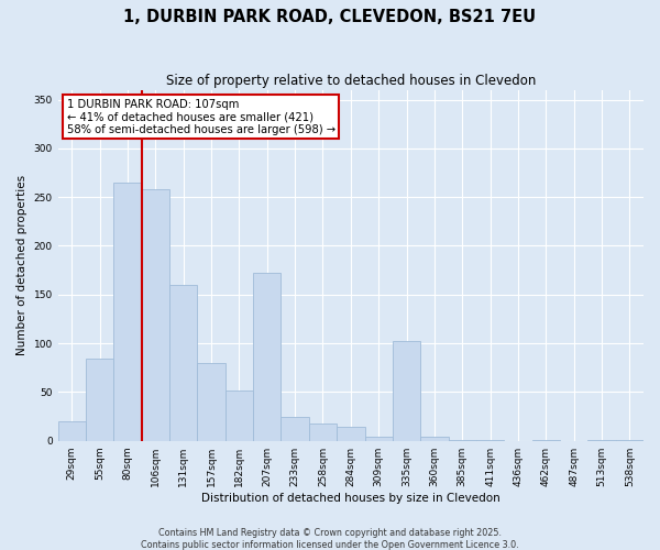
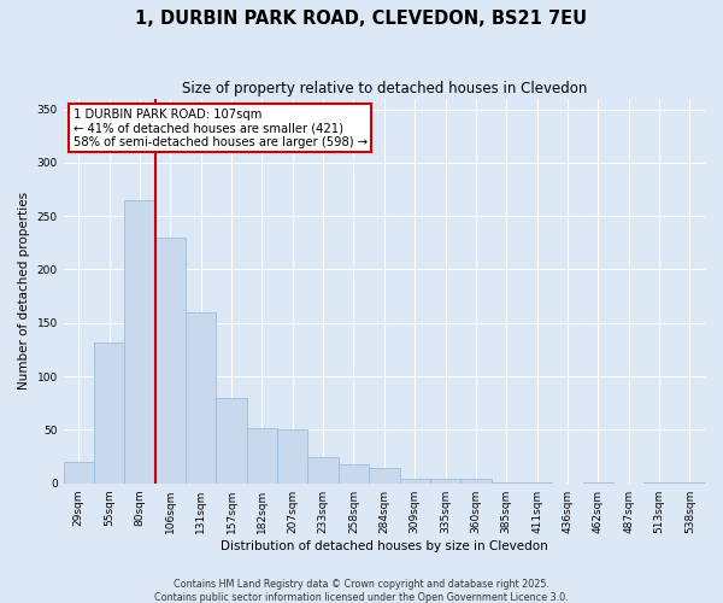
55sqm: 84 -> 132
106sqm: 258 -> 230
207sqm: 172 -> 50
335sqm: 102 -> 4
